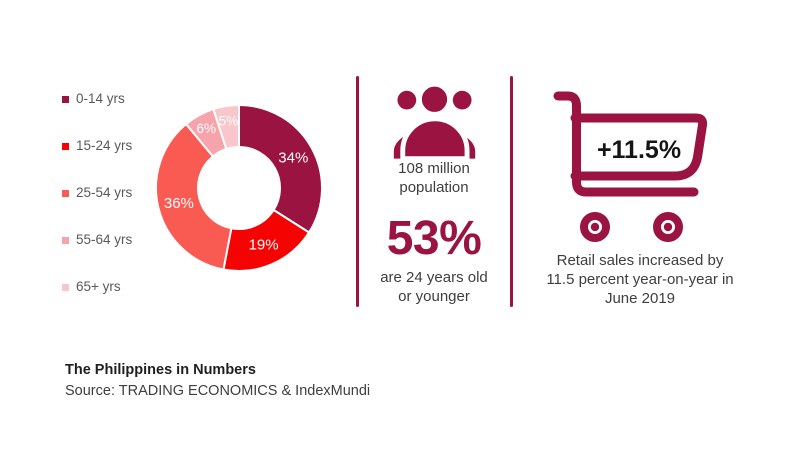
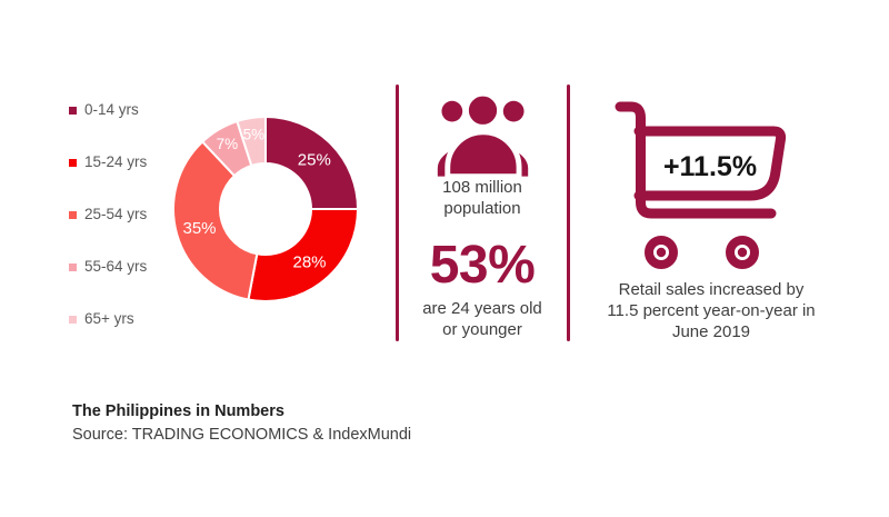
0-14 yrs: 34% -> 25%
15-24 yrs: 19% -> 28%
25-54 yrs: 36% -> 35%
55-64 yrs: 6% -> 7%
